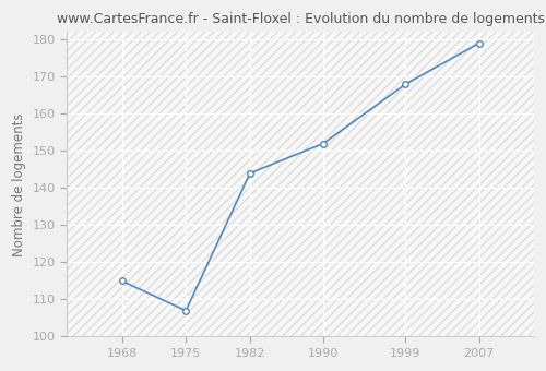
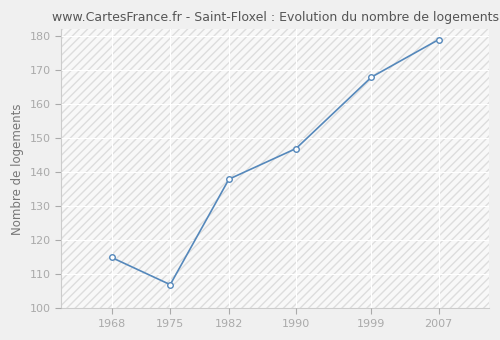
1982: 144 -> 138
1990: 152 -> 147
